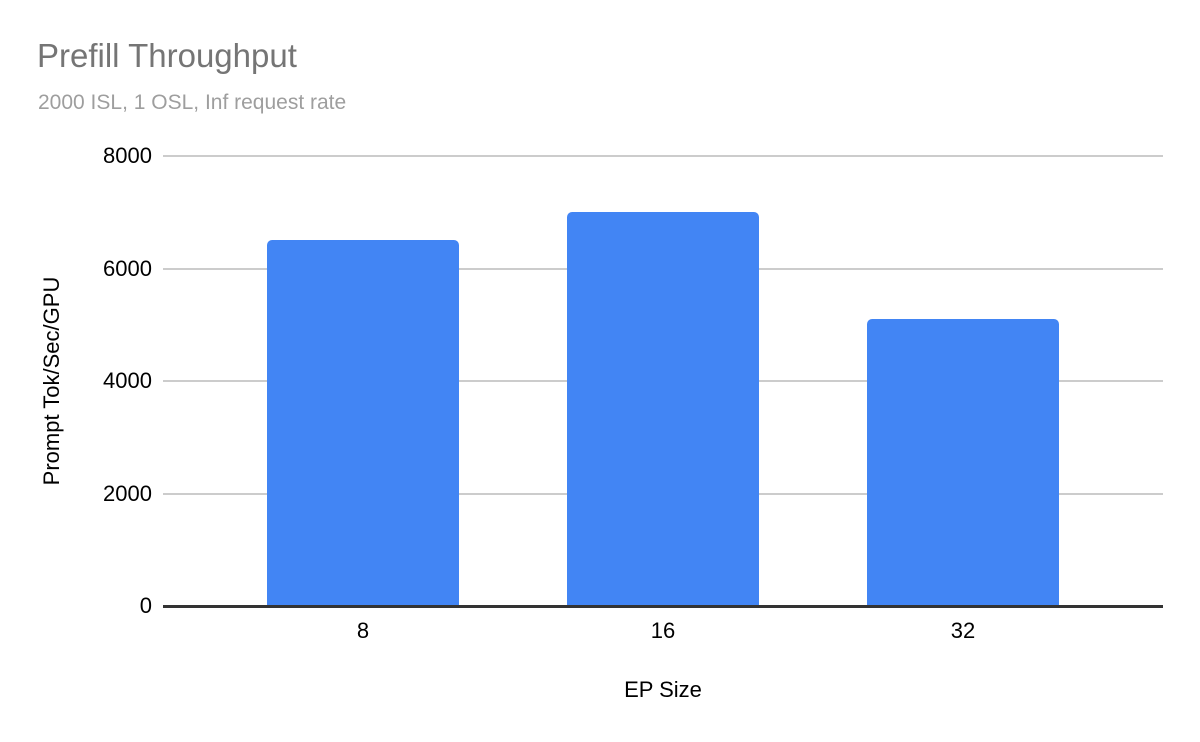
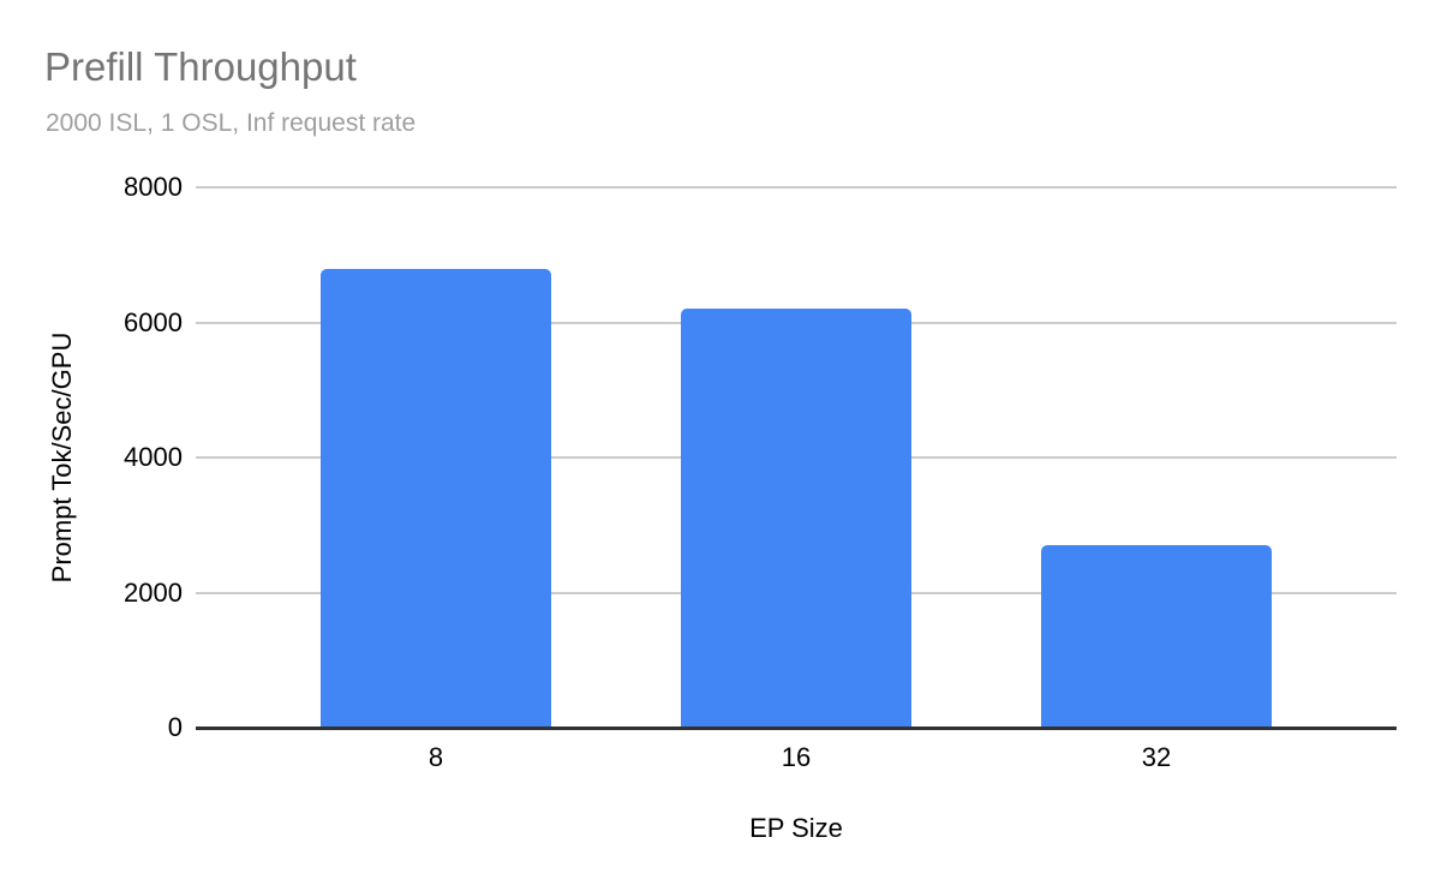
8: 6500 -> 6800
16: 7000 -> 6200
32: 5100 -> 2700
